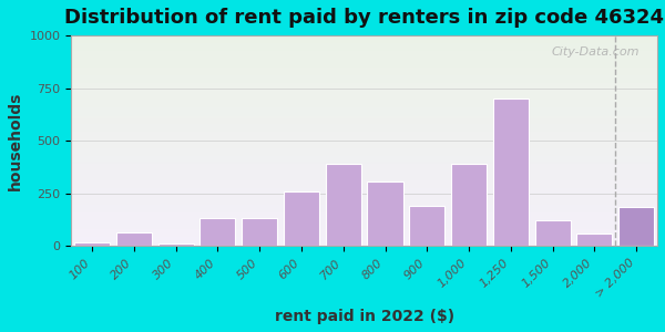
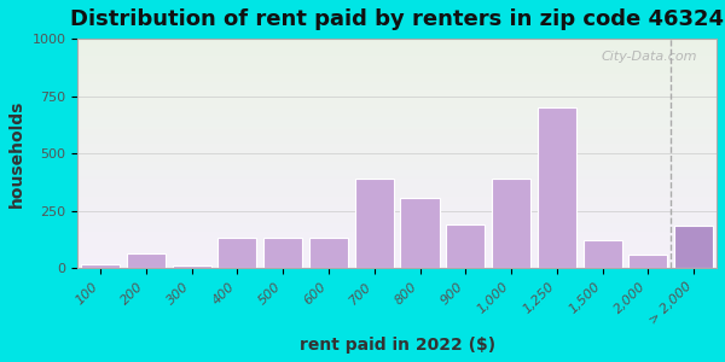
600: 260 -> 130
